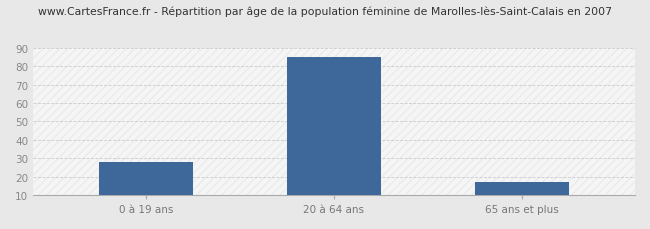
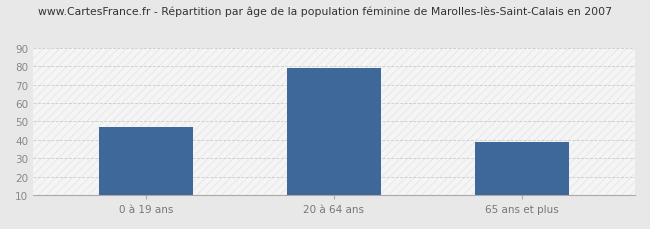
0 à 19 ans: 28 -> 47
20 à 64 ans: 85 -> 79
65 ans et plus: 17 -> 39
